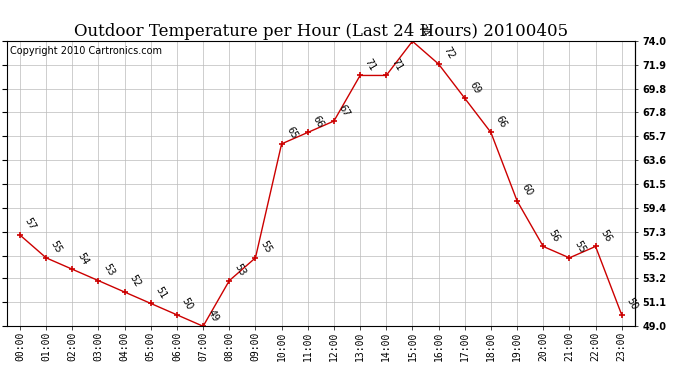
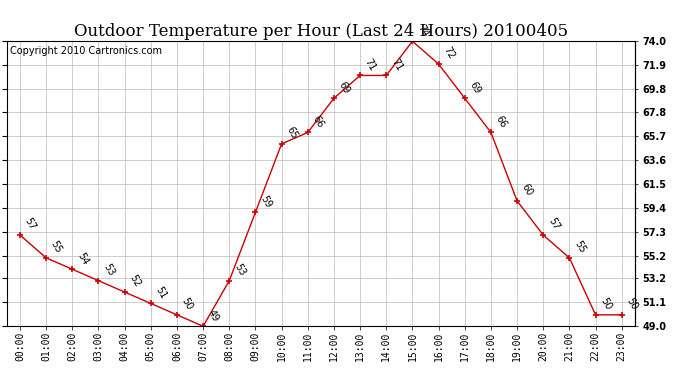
09:00: 55 -> 59
12:00: 67 -> 69
20:00: 56 -> 57
22:00: 56 -> 50
